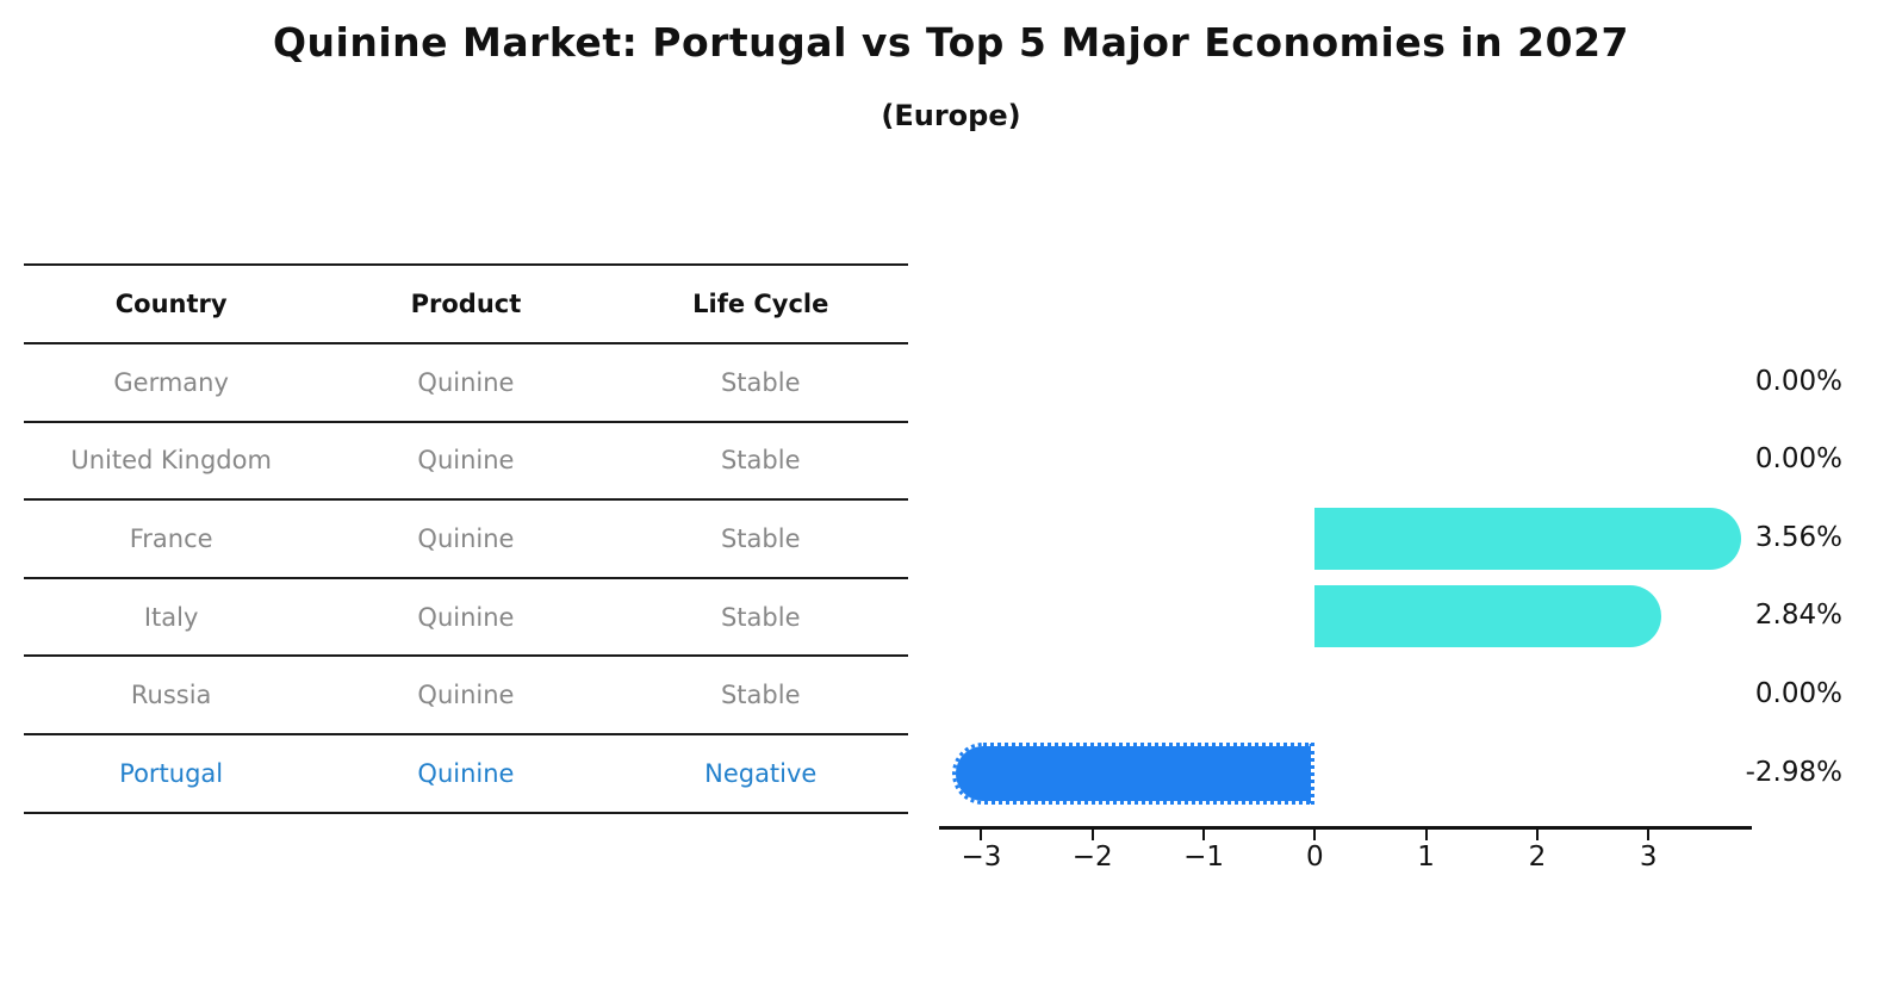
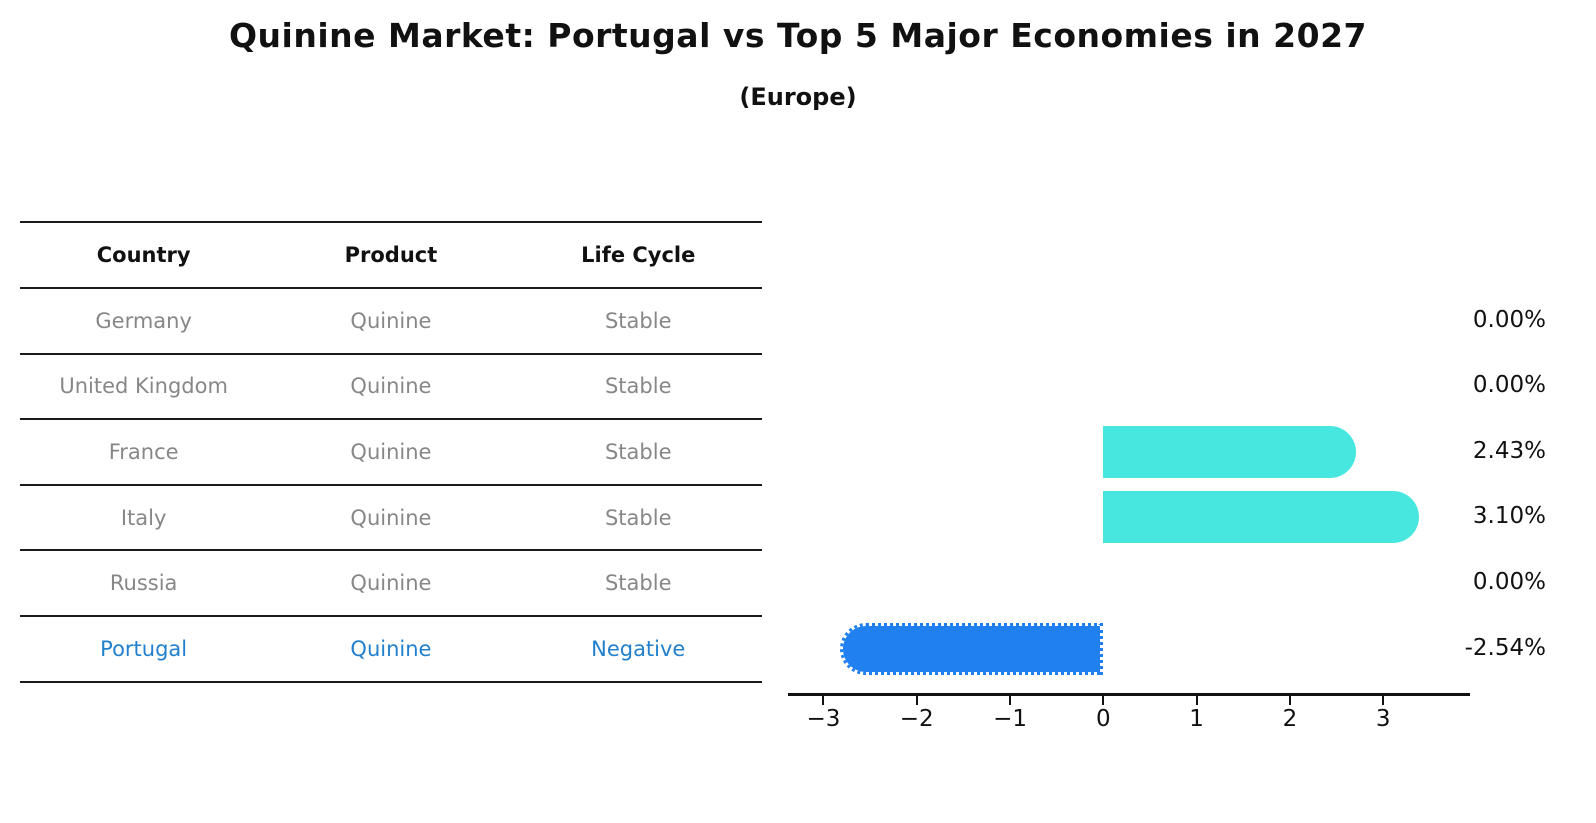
France: 3.56% -> 2.43%
Italy: 2.84% -> 3.10%
Portugal: -2.98% -> -2.54%
